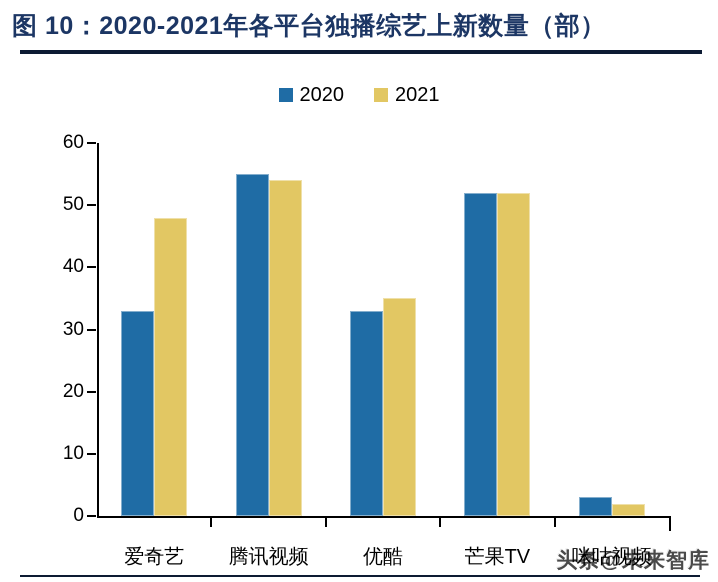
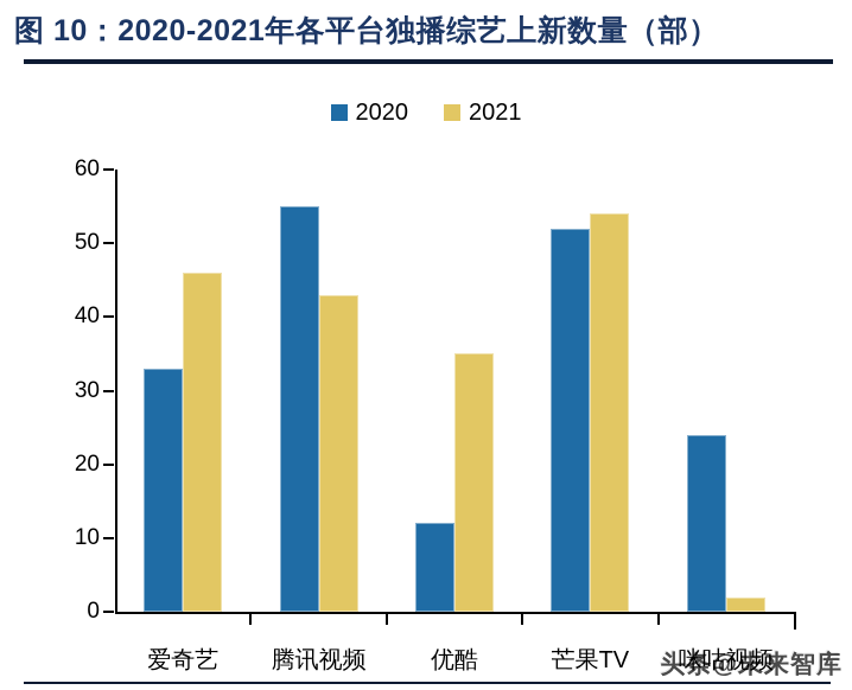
2021/爱奇艺: 48 -> 46
2021/腾讯视频: 54 -> 43
2020/优酷: 33 -> 12
2021/芒果TV: 52 -> 54
2020/咪咕视频: 3 -> 24
